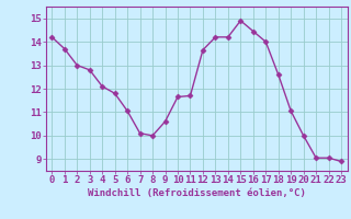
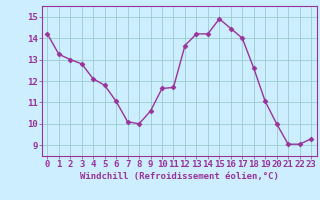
1: 13.70 -> 13.25
23: 8.90 -> 9.30
